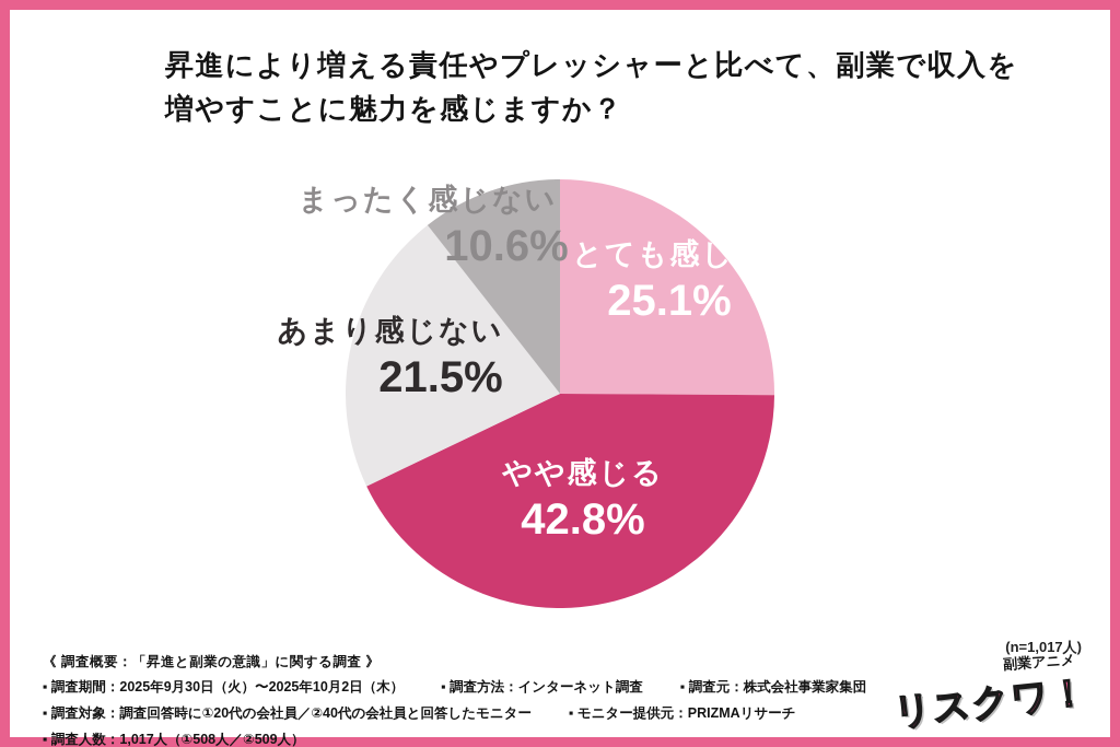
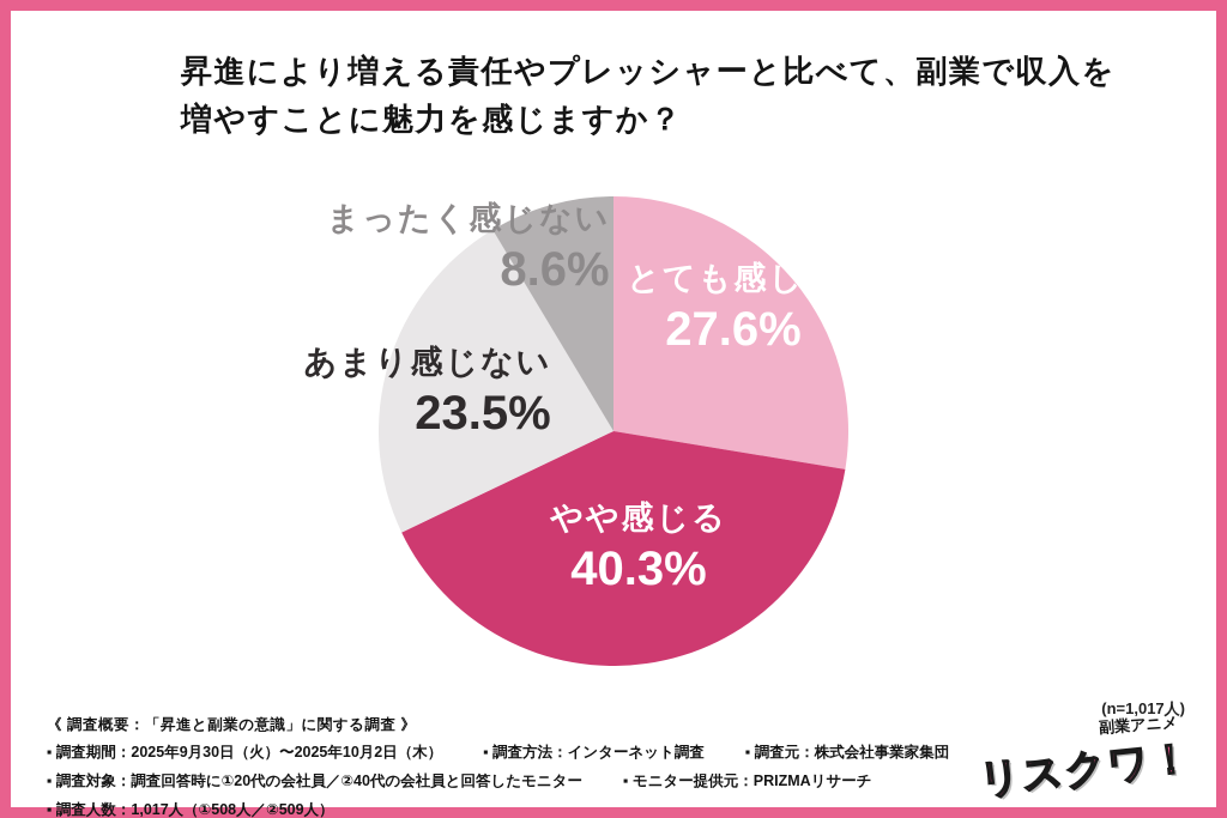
とても感じる: 25.1% -> 27.6%
やや感じる: 42.8% -> 40.3%
あまり感じない: 21.5% -> 23.5%
まったく感じない: 10.6% -> 8.6%
